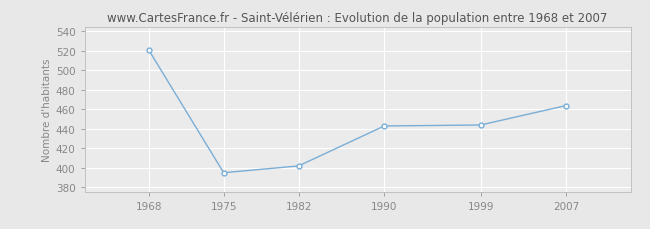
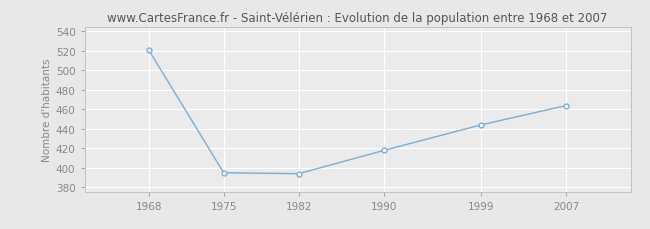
1982: 402 -> 394
1990: 443 -> 418
